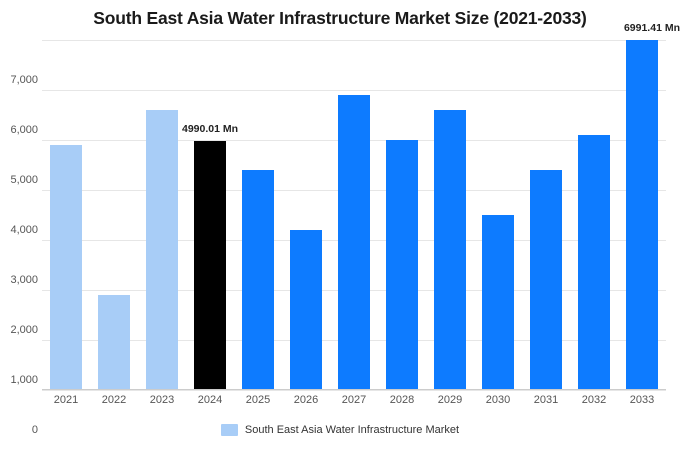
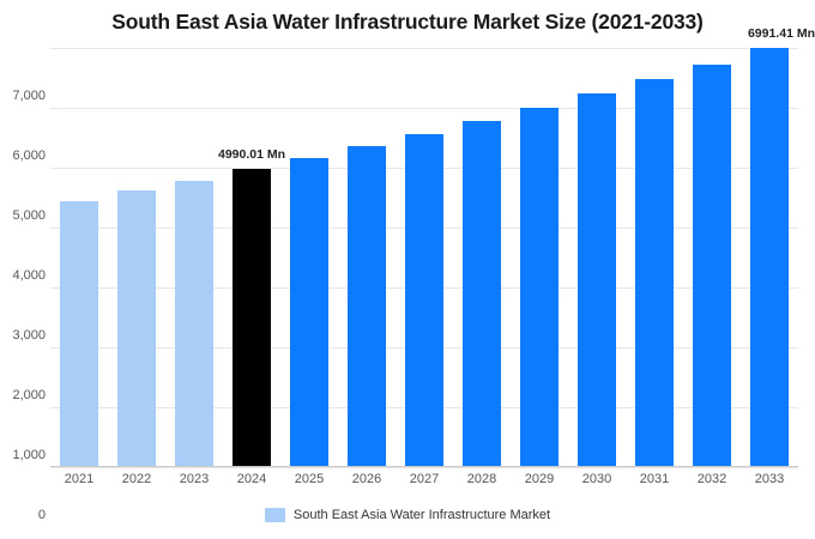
2021: 4900 -> 4400
2022: 1900 -> 4600
2023: 5600 -> 4800
2025: 4400 -> 5200
2026: 3200 -> 5400
2027: 5900 -> 5600
2028: 5000 -> 5800
2029: 5600 -> 6000
2030: 3500 -> 6200
2031: 4400 -> 6500
2032: 5100 -> 6700
